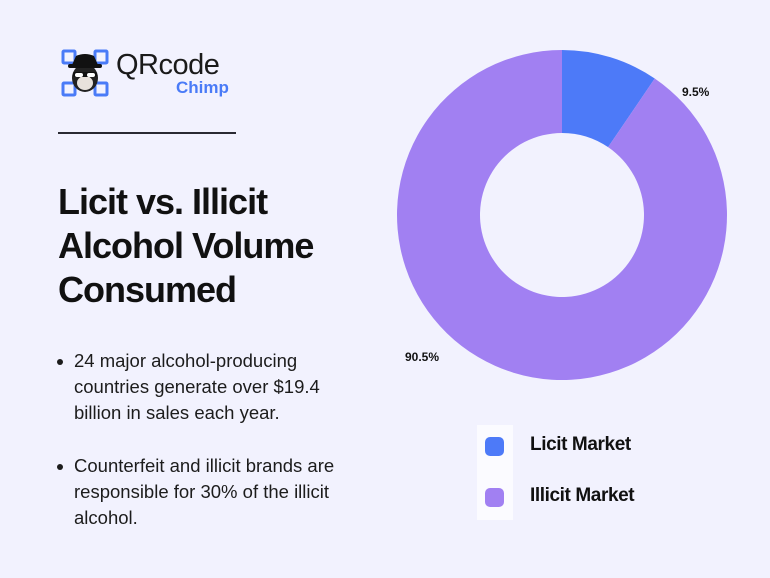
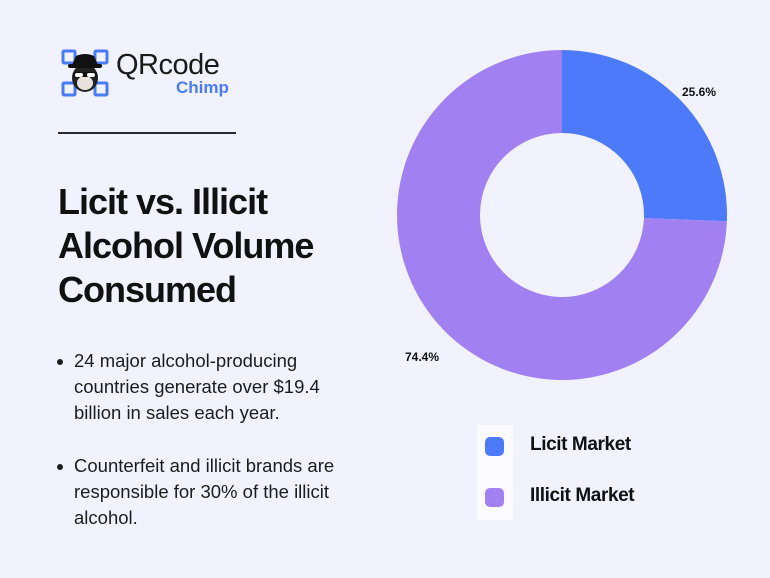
Licit Market: 9.5% -> 25.6%
Illicit Market: 90.5% -> 74.4%
